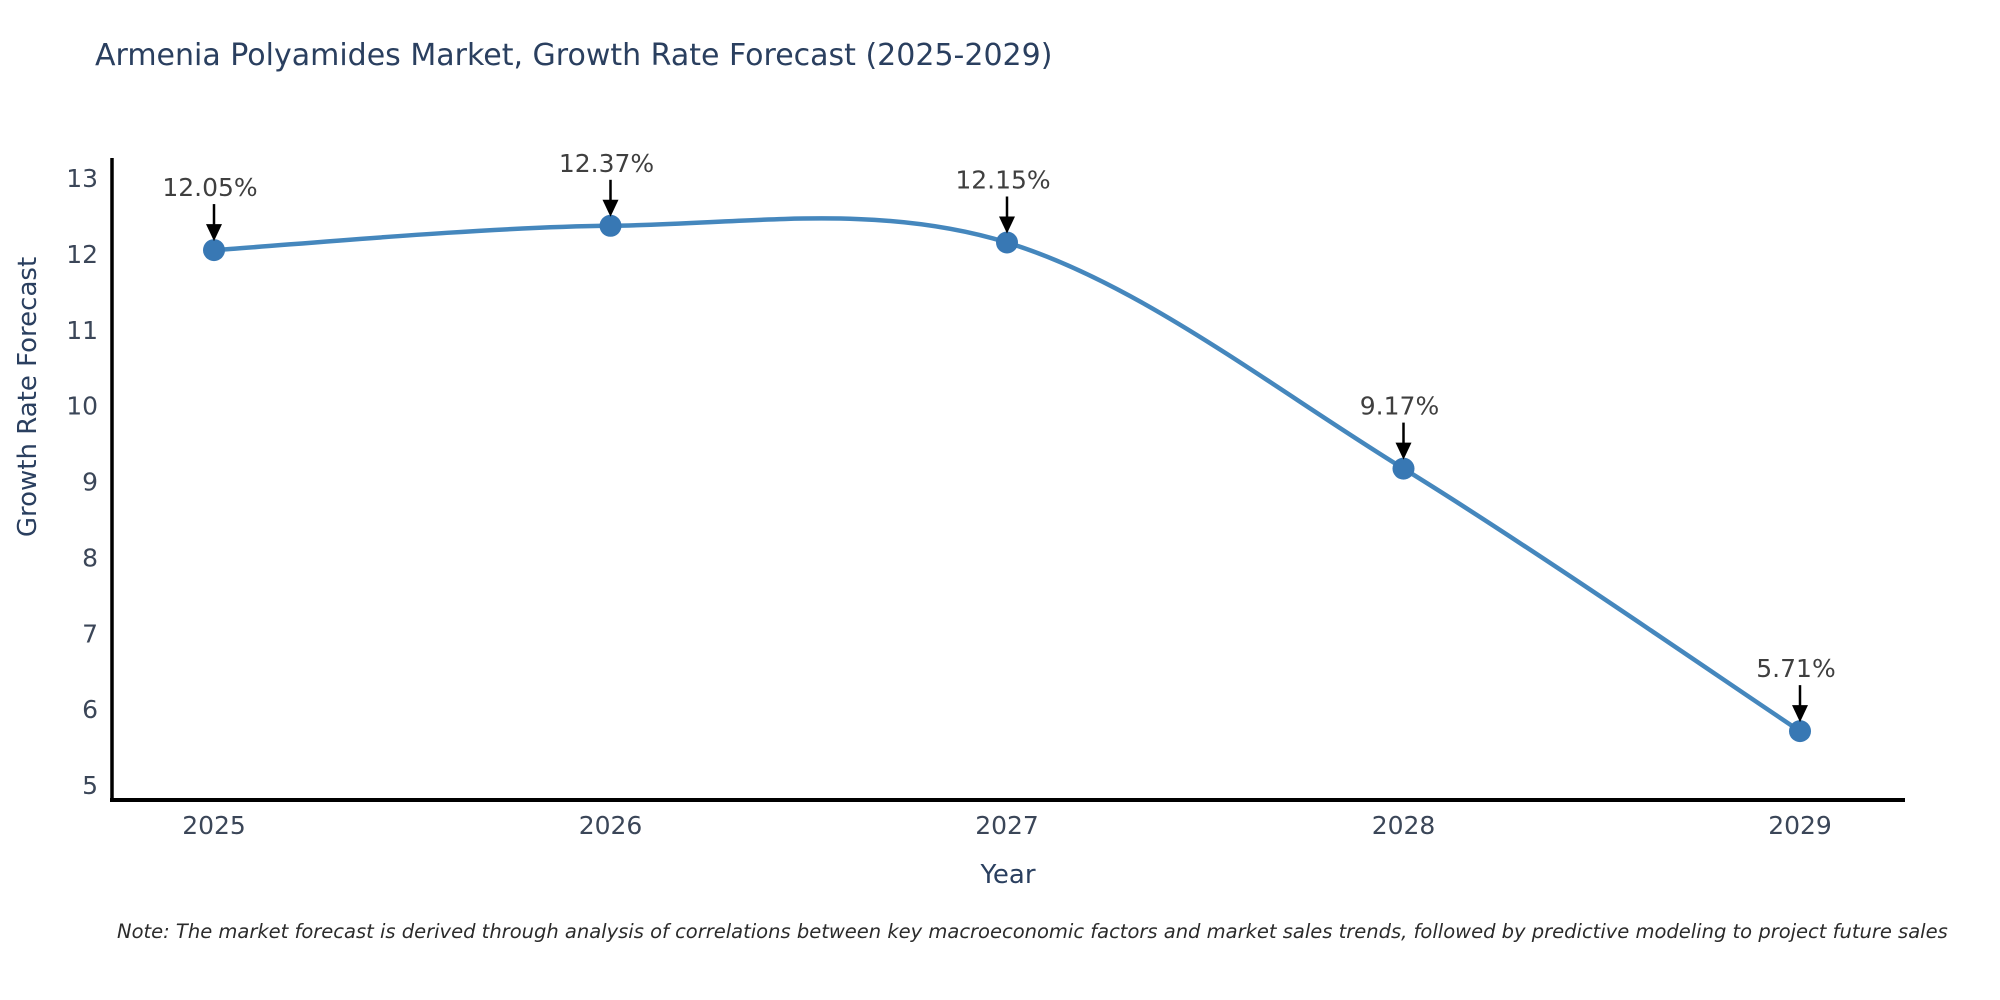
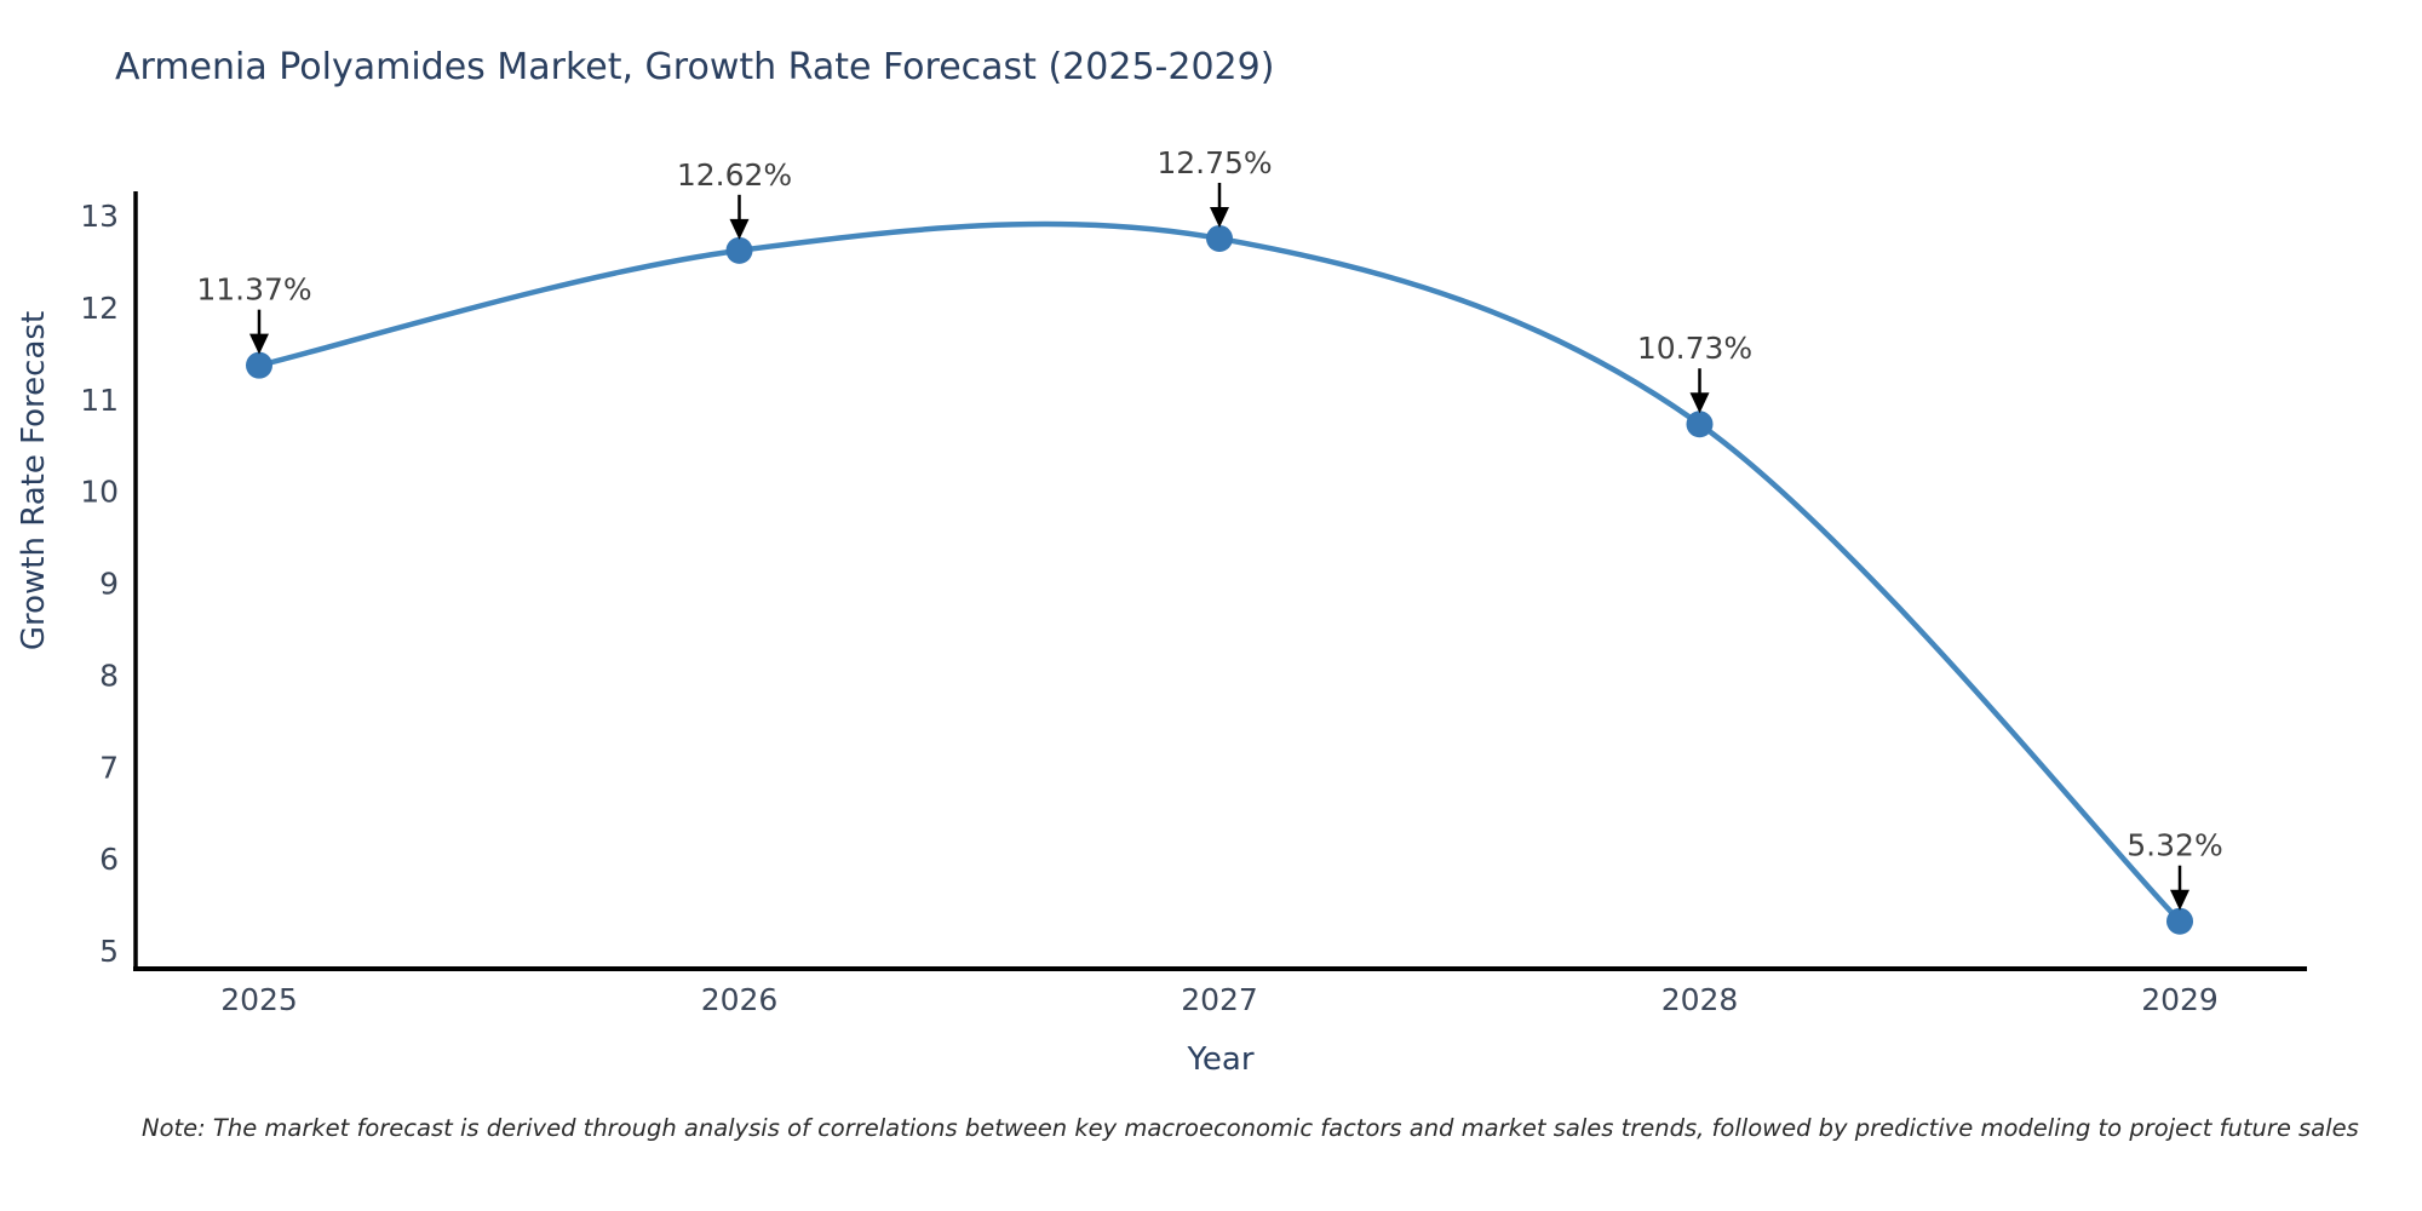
2025: 12.05% -> 11.37%
2026: 12.37% -> 12.62%
2027: 12.15% -> 12.75%
2028: 9.17% -> 10.73%
2029: 5.71% -> 5.32%
